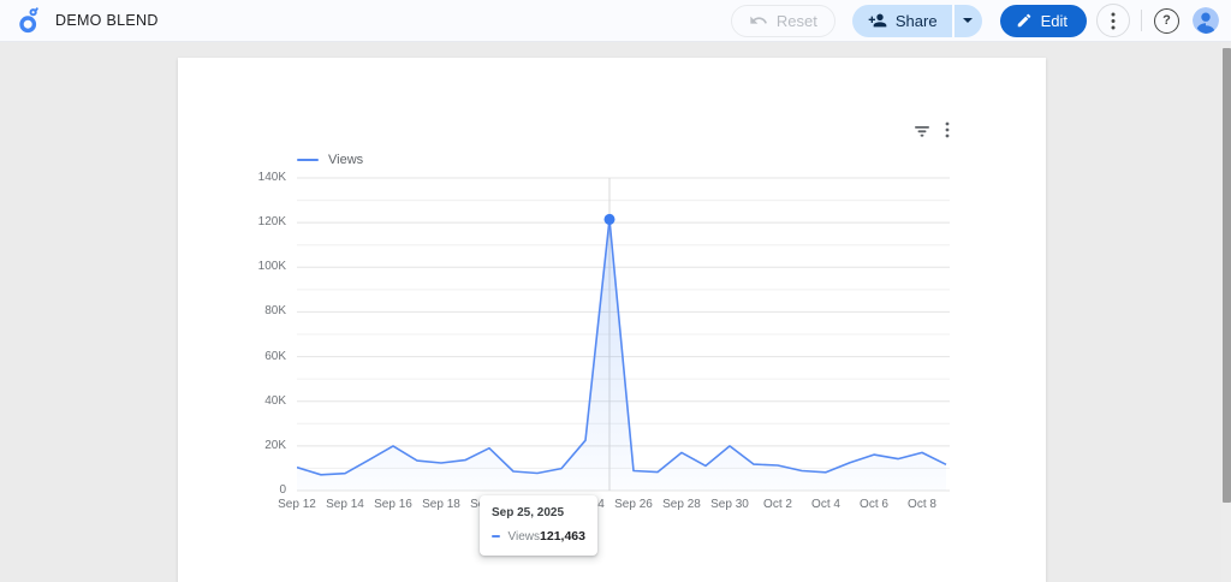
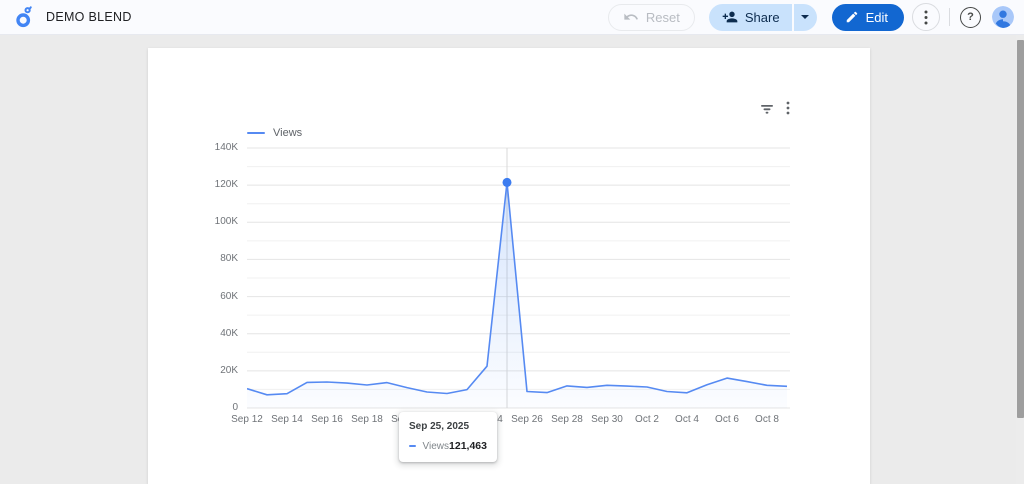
Sep 16: 20K -> 14K
Sep 20: 19K -> 11K
Sep 28: 17K -> 12K
Sep 30: 20K -> 12K
Oct 8: 17K -> 12K
